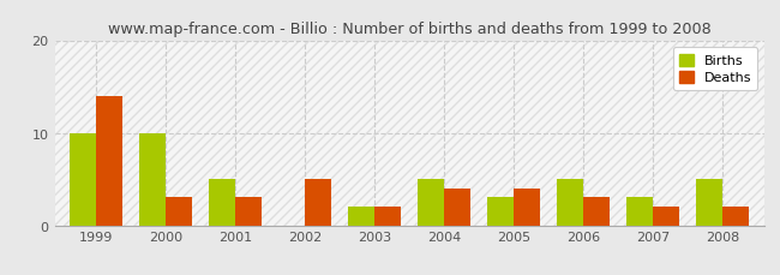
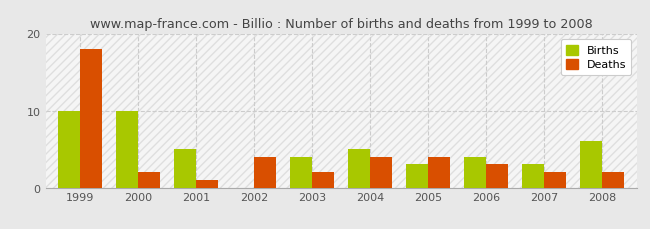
Deaths/1999: 14 -> 18
Deaths/2000: 3 -> 2
Deaths/2001: 3 -> 1
Deaths/2002: 5 -> 4
Births/2003: 2 -> 4
Births/2006: 5 -> 4
Births/2008: 5 -> 6
